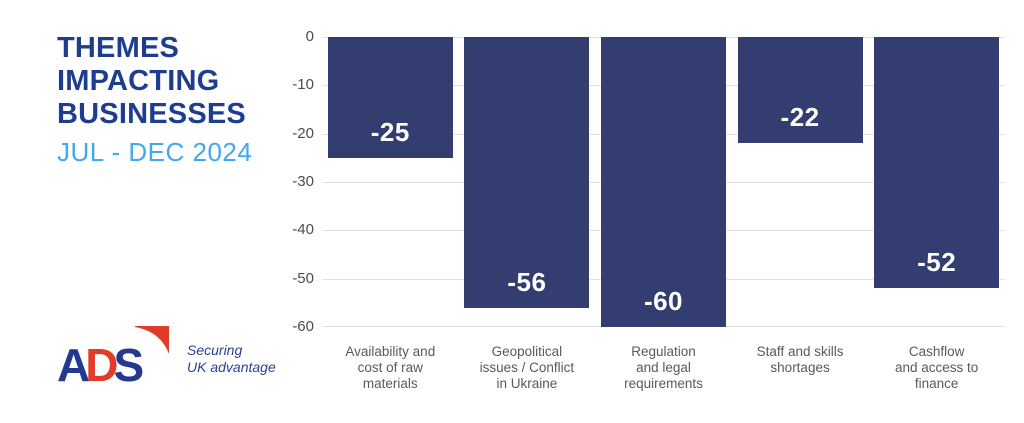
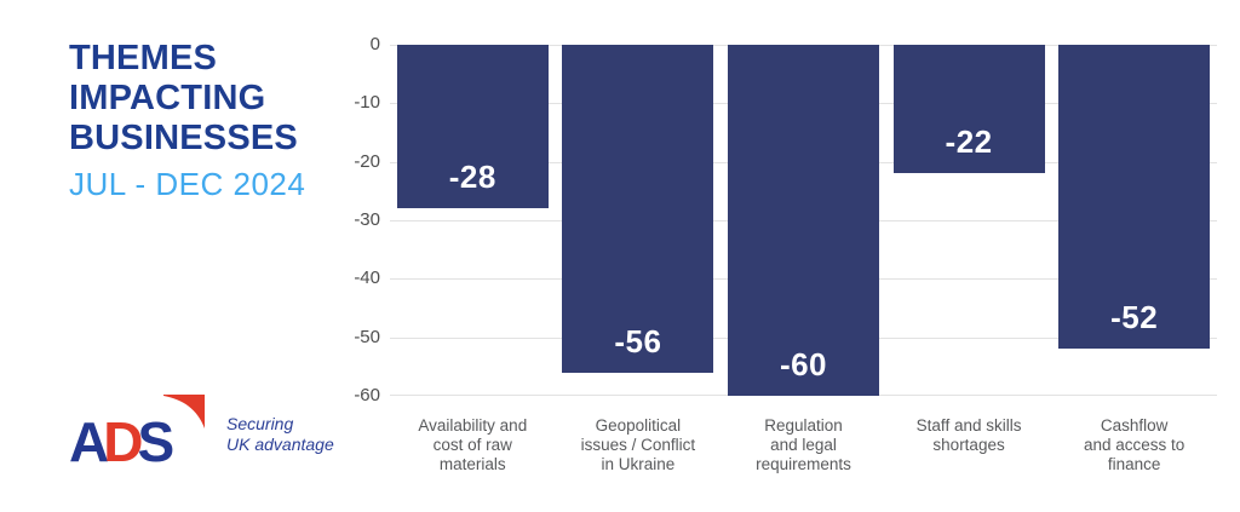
Availability and cost of raw materials: -25 -> -28
